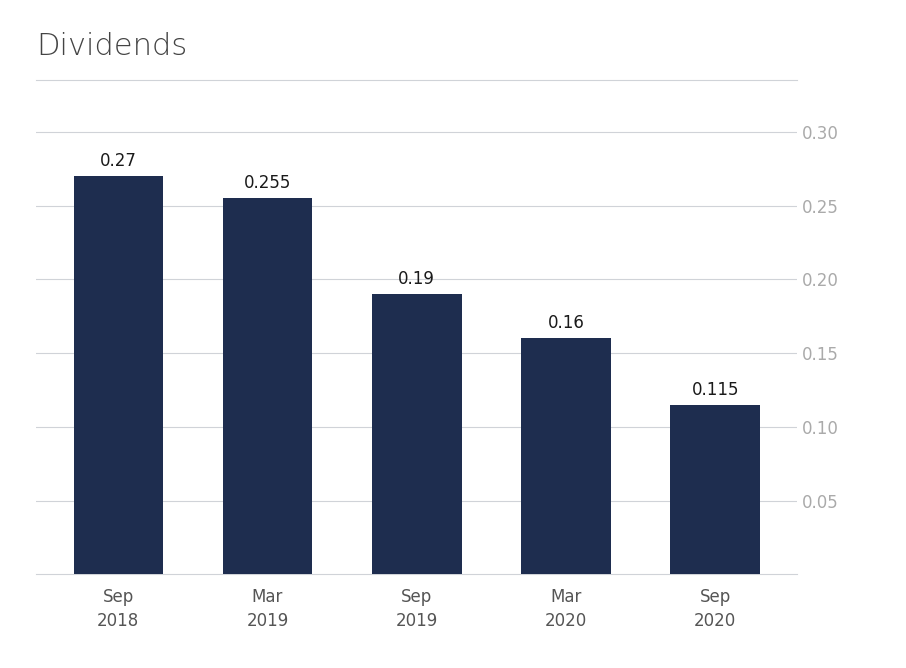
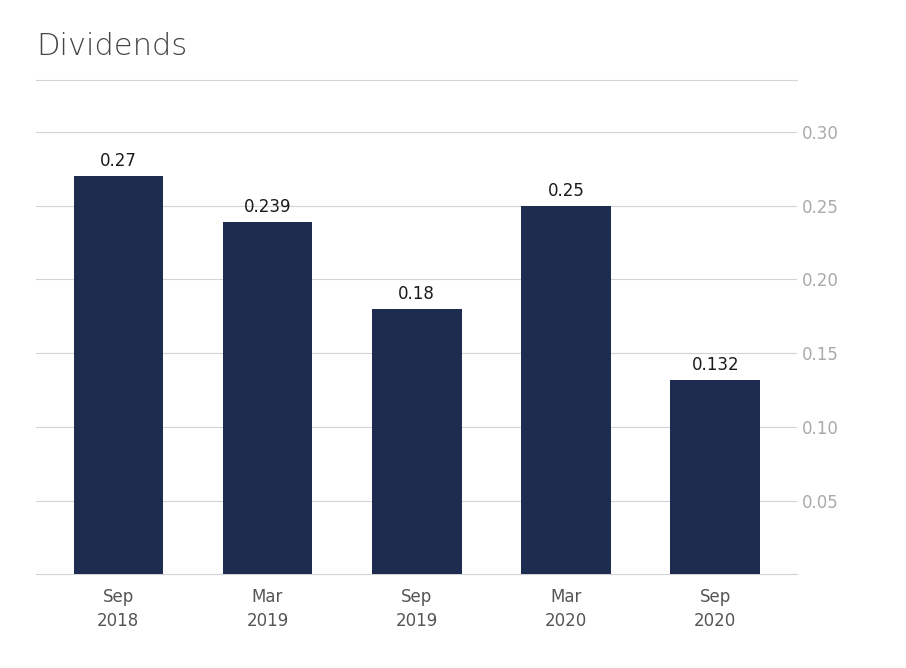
Mar 2019: 0.255 -> 0.239
Sep 2019: 0.19 -> 0.18
Mar 2020: 0.16 -> 0.25
Sep 2020: 0.115 -> 0.132
